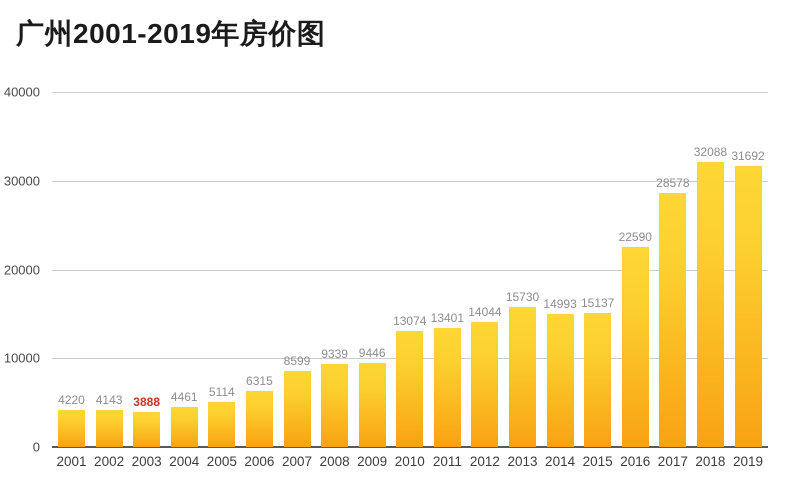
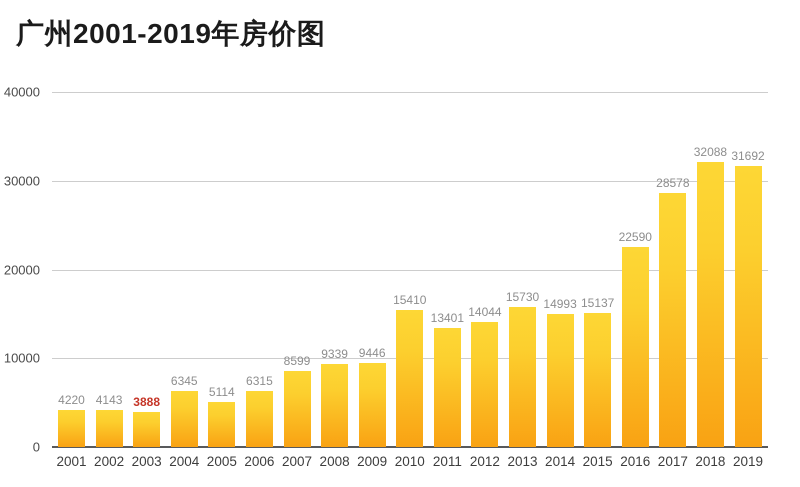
2004: 4461 -> 6345
2010: 13074 -> 15410
